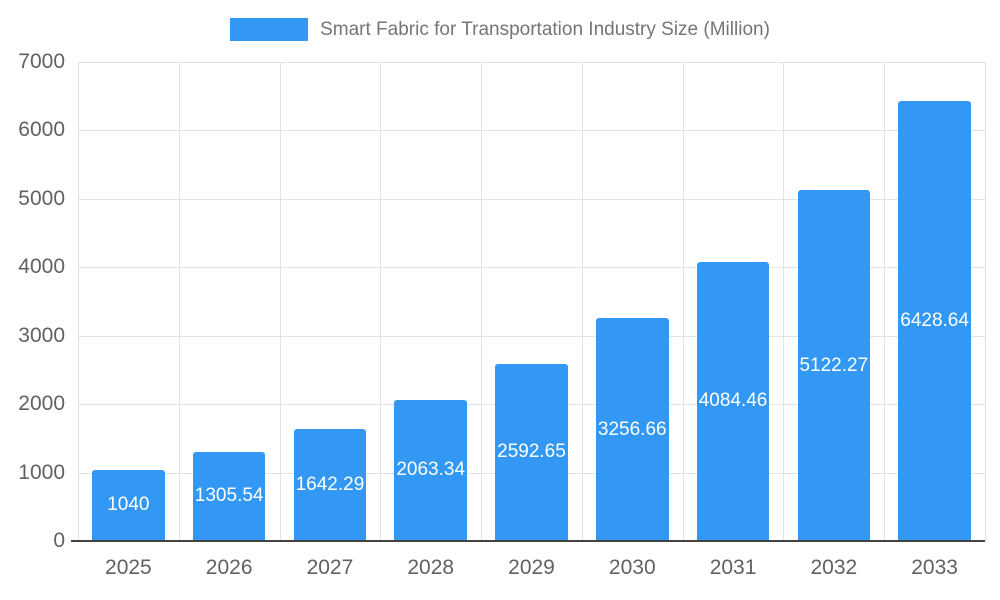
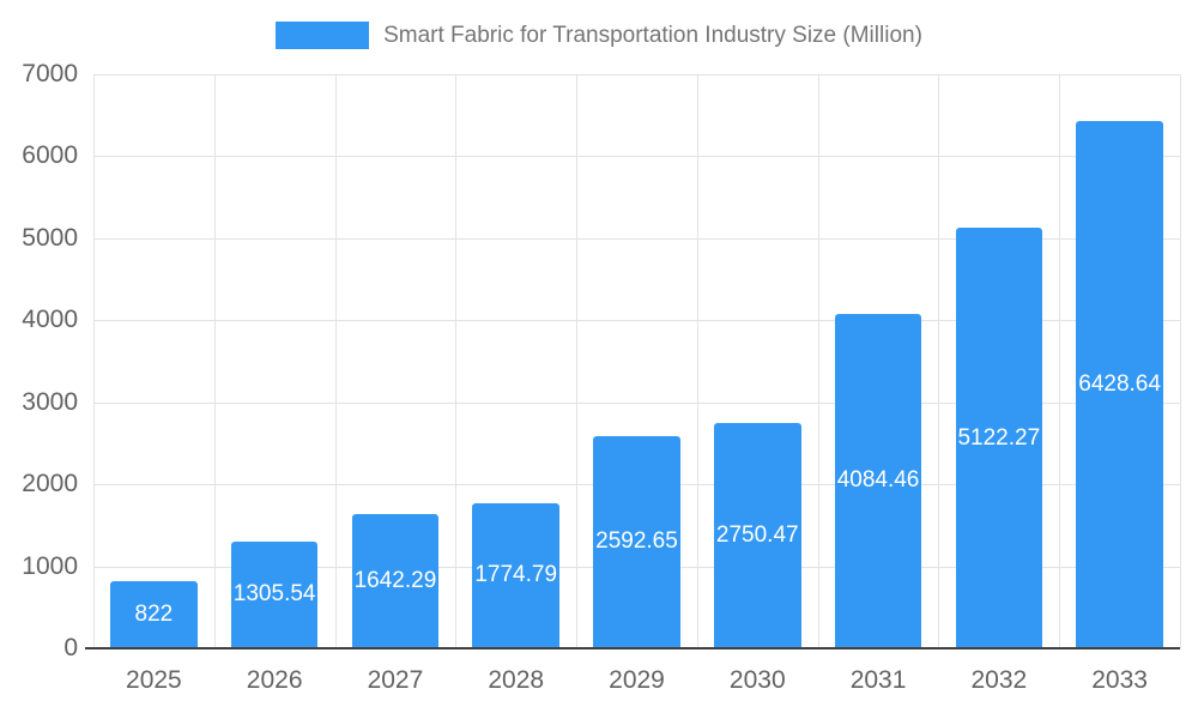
2025: 1040 -> 822
2028: 2063.34 -> 1774.79
2030: 3256.66 -> 2750.47
